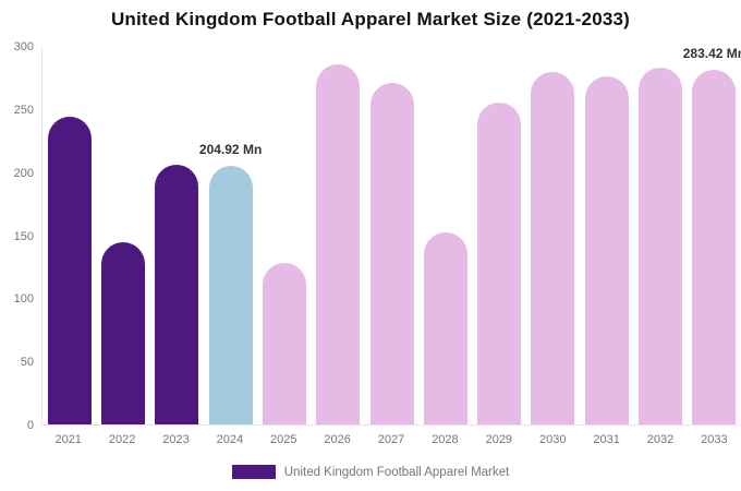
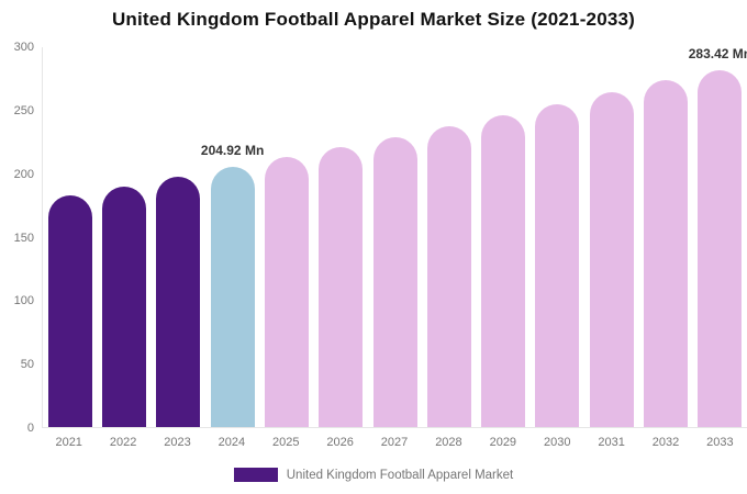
2021: 244 -> 182
2022: 144 -> 190
2023: 206 -> 197
2025: 128 -> 212
2026: 285 -> 220
2027: 271 -> 228
2028: 152 -> 237
2029: 255 -> 246
2030: 279 -> 254
2031: 276 -> 264
2032: 283 -> 274
